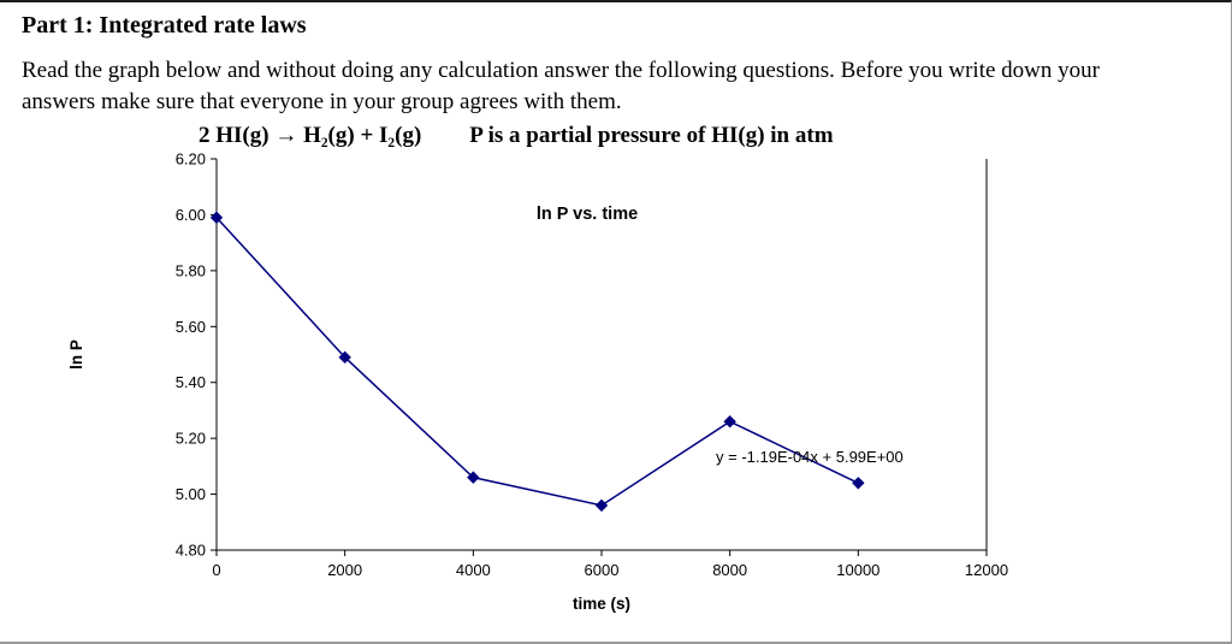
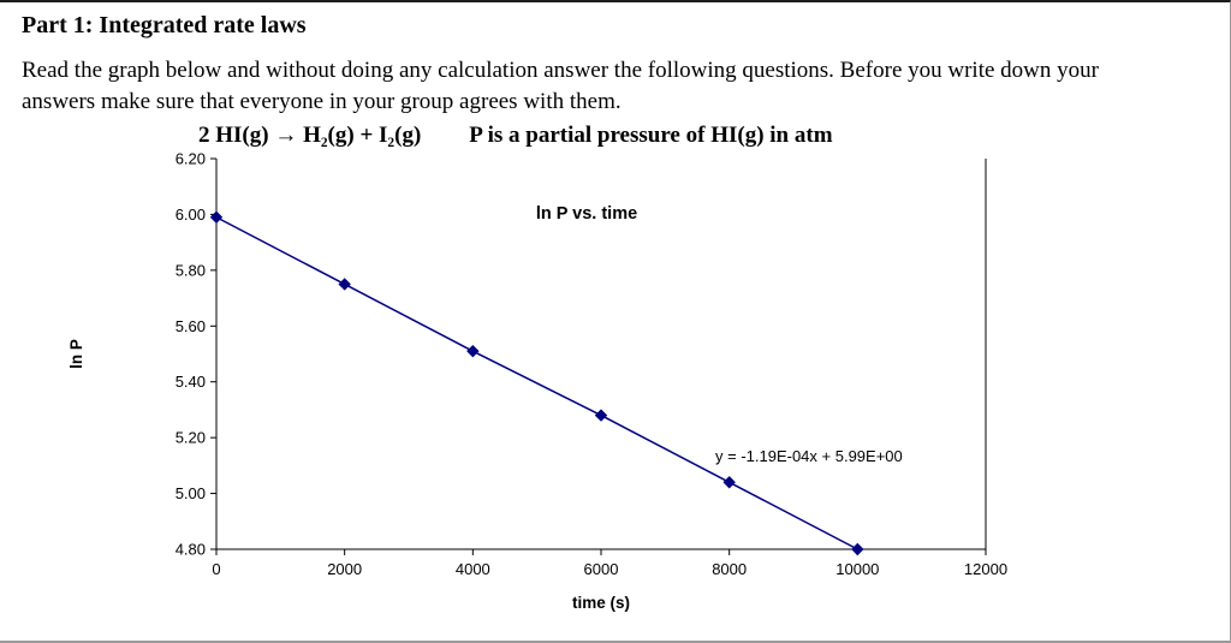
2000: 5.49 -> 5.75
4000: 5.06 -> 5.51
6000: 4.96 -> 5.28
8000: 5.26 -> 5.04
10000: 5.04 -> 4.80
